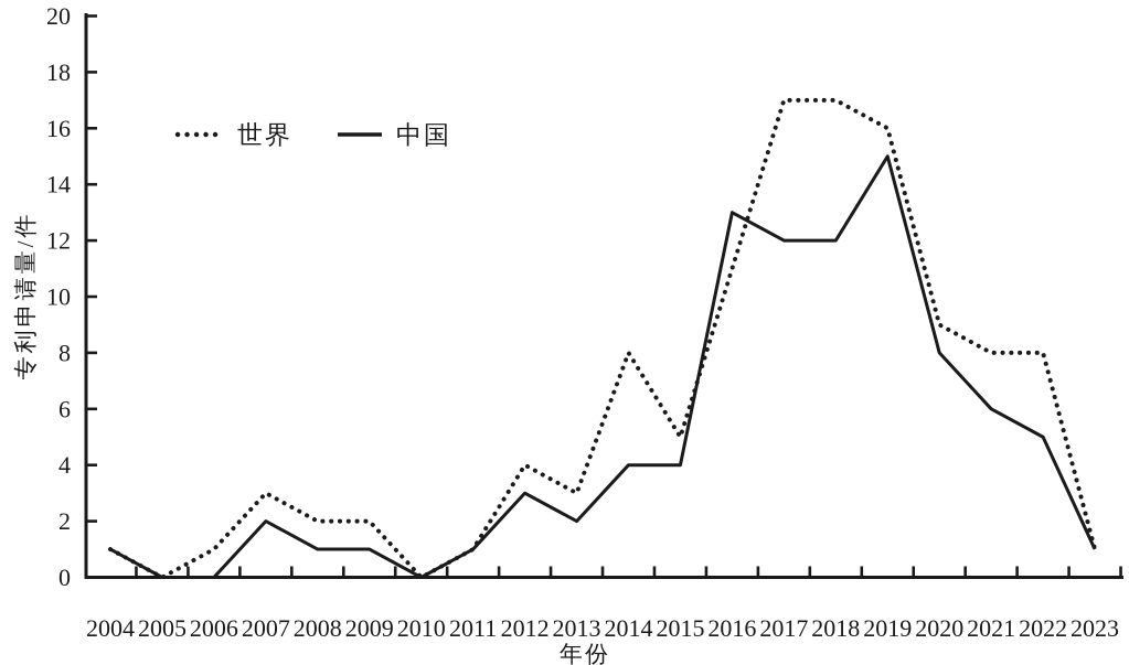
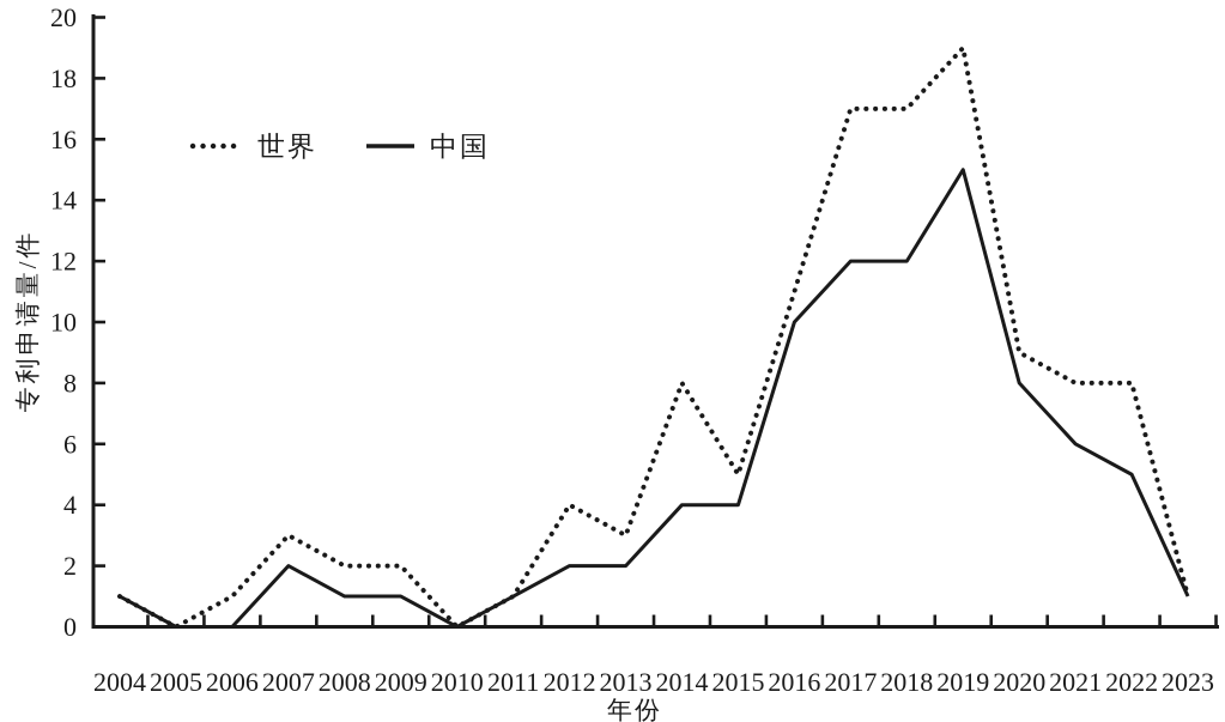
中国/2012: 3 -> 2
中国/2016: 13 -> 10
世界/2019: 16 -> 19
